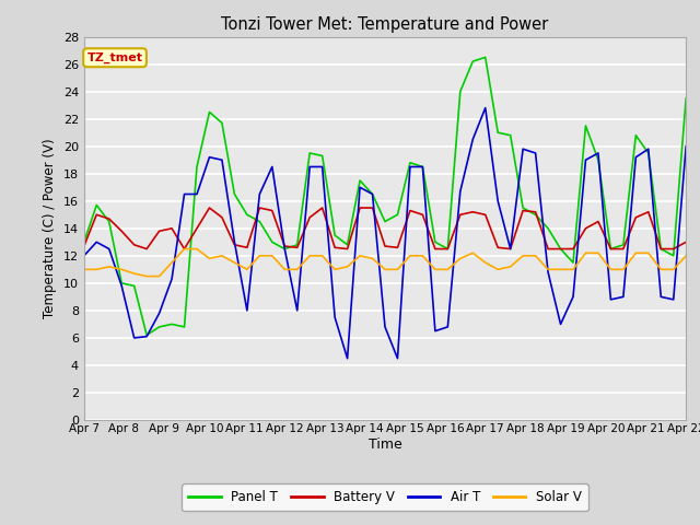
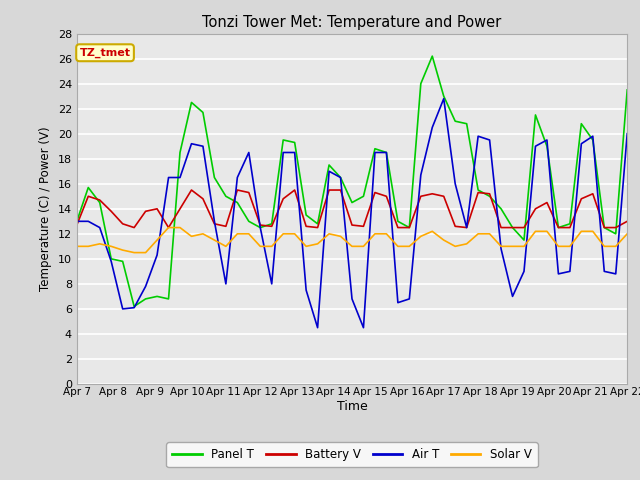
Air T/Apr 7: 12.0 -> 13.0
Panel T/Apr 17: 26.5 -> 23.0
